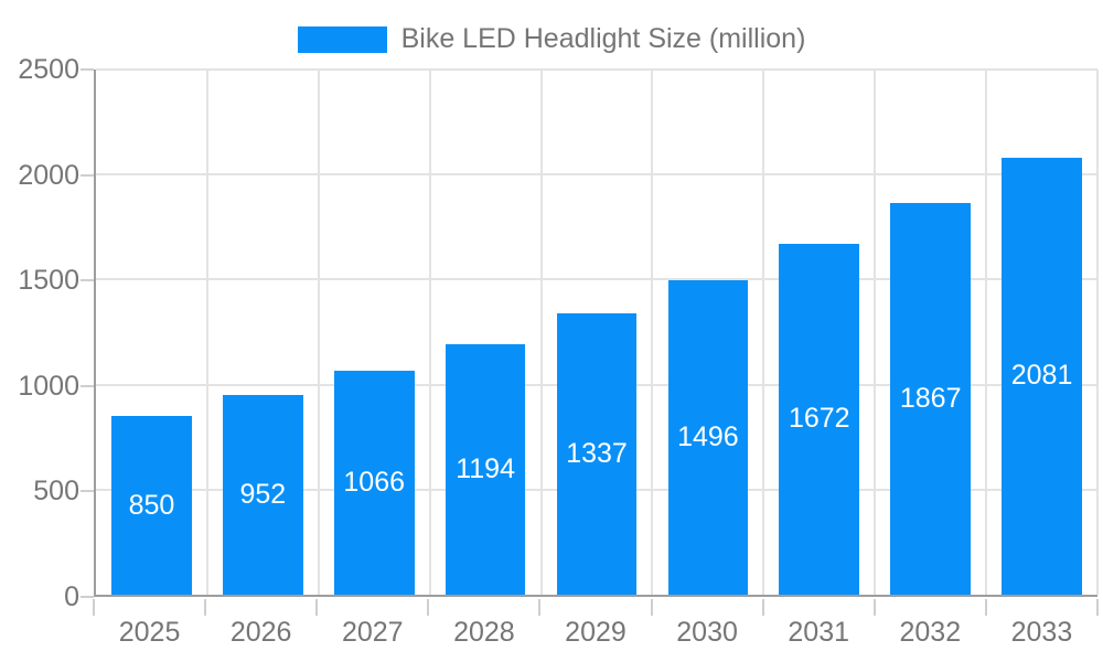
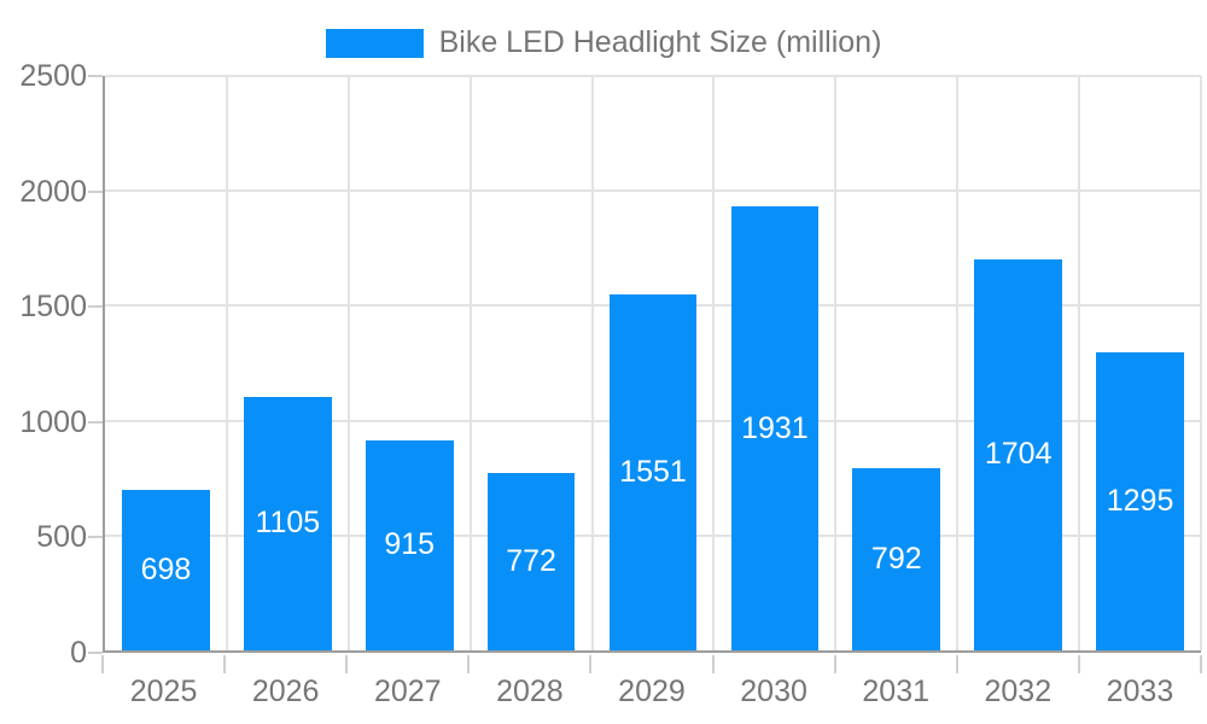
2025: 850 -> 698
2026: 952 -> 1105
2027: 1066 -> 915
2028: 1194 -> 772
2029: 1337 -> 1551
2030: 1496 -> 1931
2031: 1672 -> 792
2032: 1867 -> 1704
2033: 2081 -> 1295
